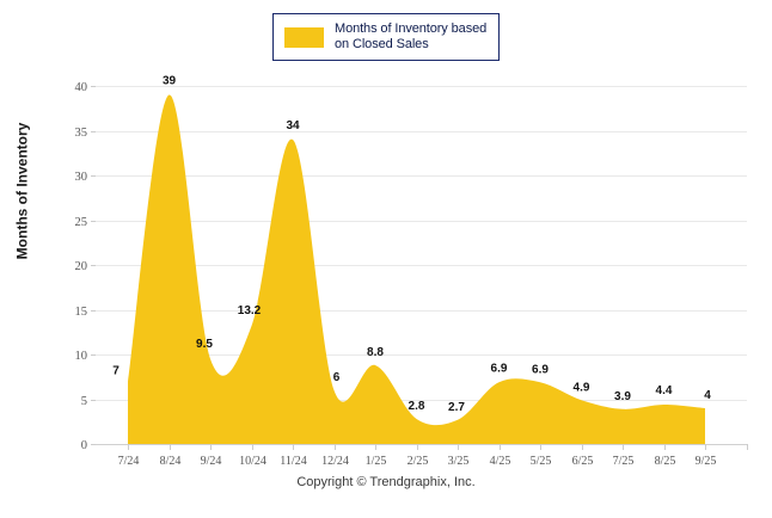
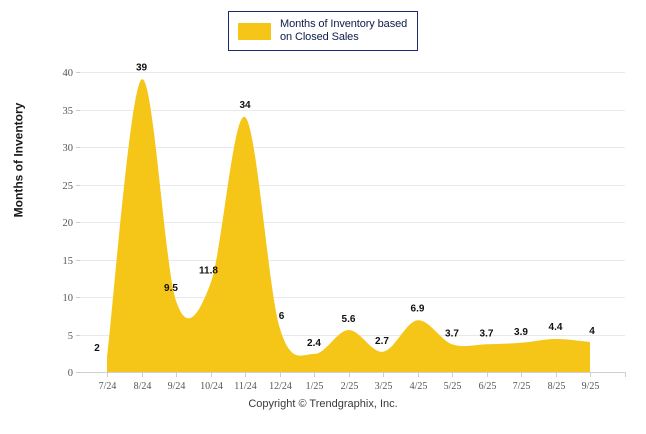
7/24: 7 -> 2
10/24: 13.2 -> 11.8
1/25: 8.8 -> 2.4
2/25: 2.8 -> 5.6
5/25: 6.9 -> 3.7
6/25: 4.9 -> 3.7
